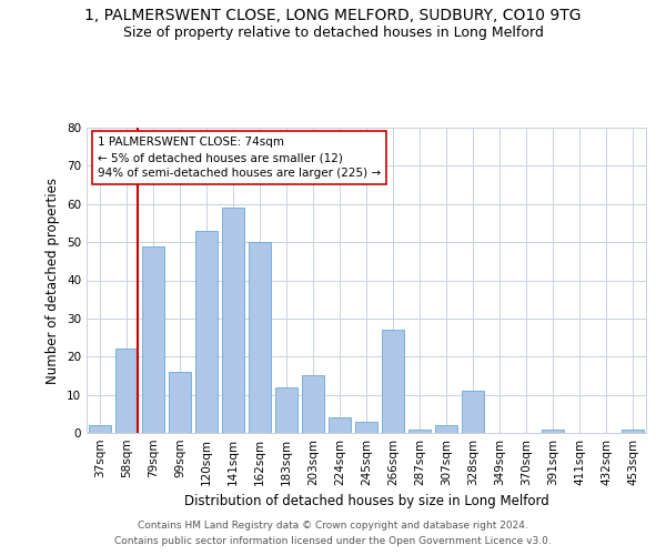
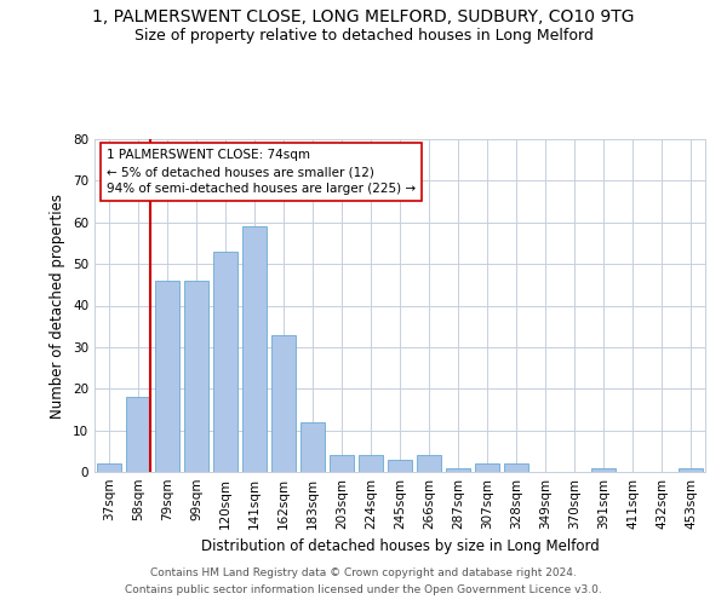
58sqm: 22 -> 18
79sqm: 49 -> 46
99sqm: 16 -> 46
162sqm: 50 -> 33
203sqm: 15 -> 4
266sqm: 27 -> 4
328sqm: 11 -> 2
